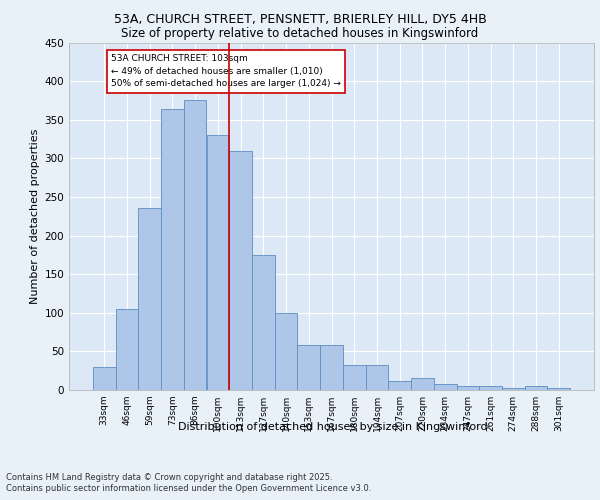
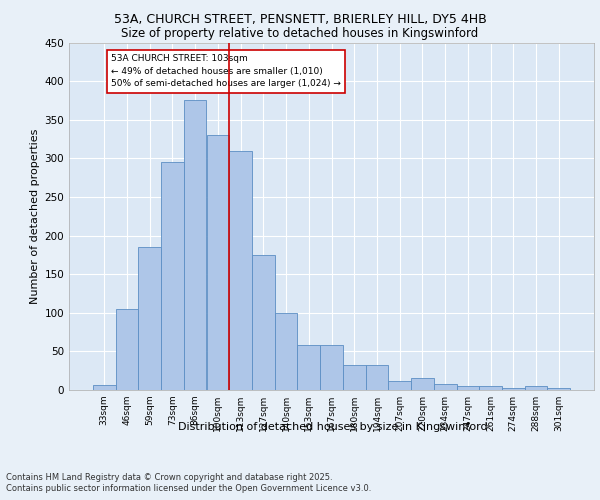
33sqm: 30 -> 7
59sqm: 236 -> 185
73sqm: 364 -> 295
